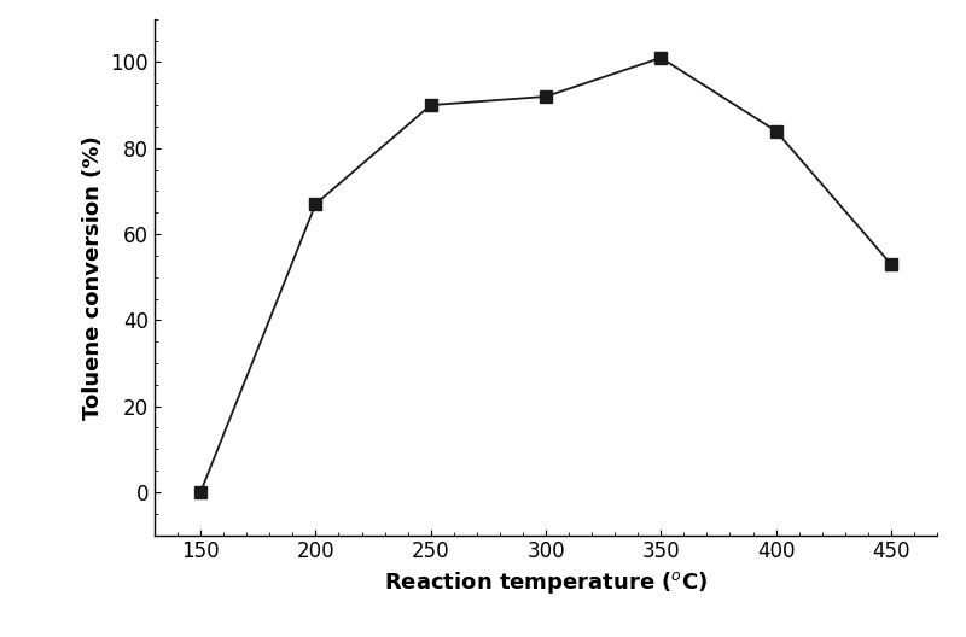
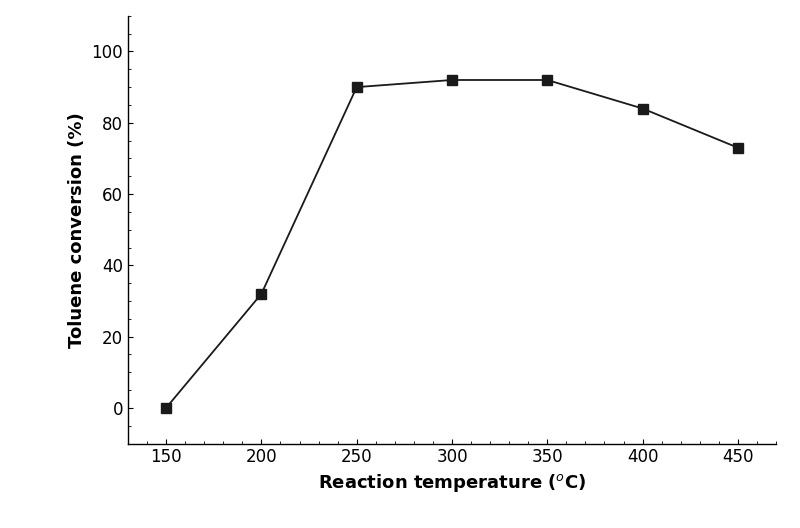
200: 67 -> 32
350: 101 -> 92
450: 53 -> 73
